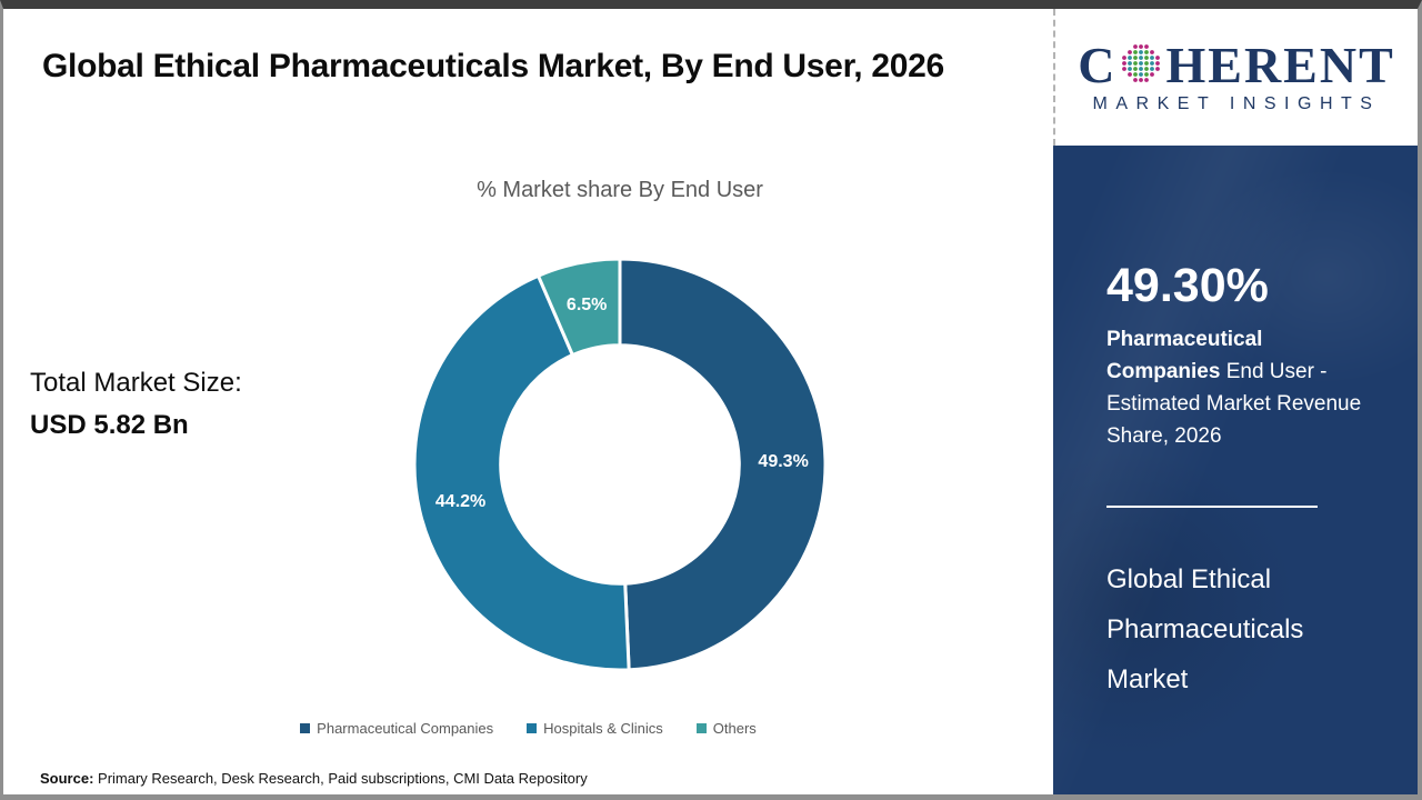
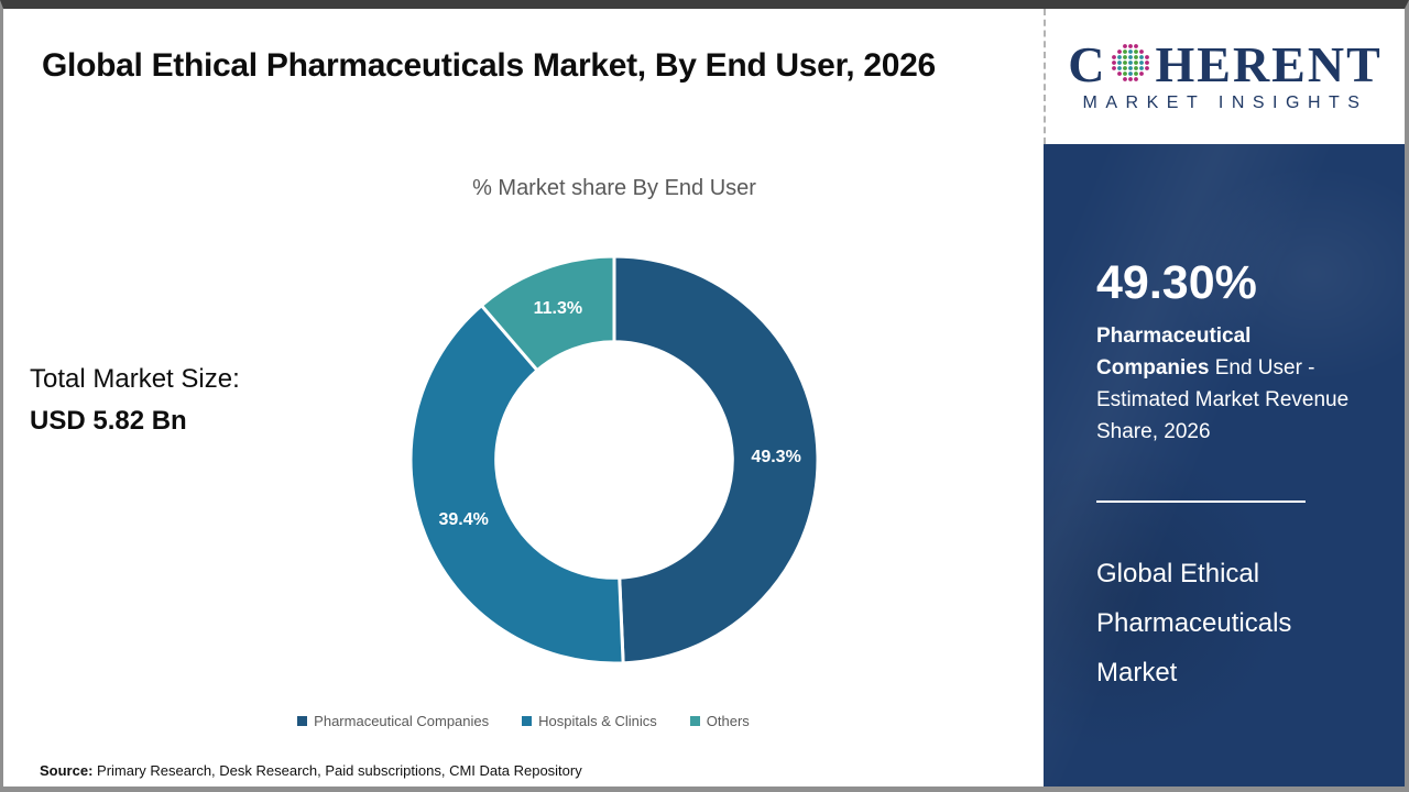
Hospitals & Clinics: 44.2% -> 39.4%
Others: 6.5% -> 11.3%
